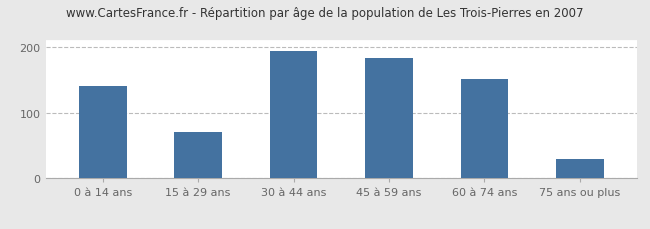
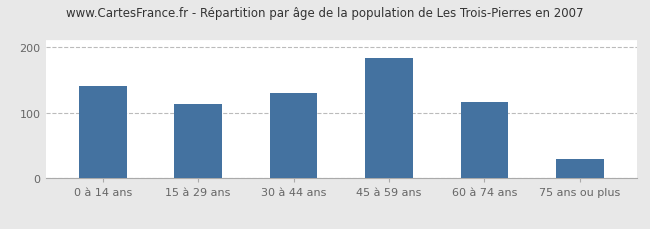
15 à 29 ans: 70 -> 113
30 à 44 ans: 194 -> 130
60 à 74 ans: 152 -> 117
